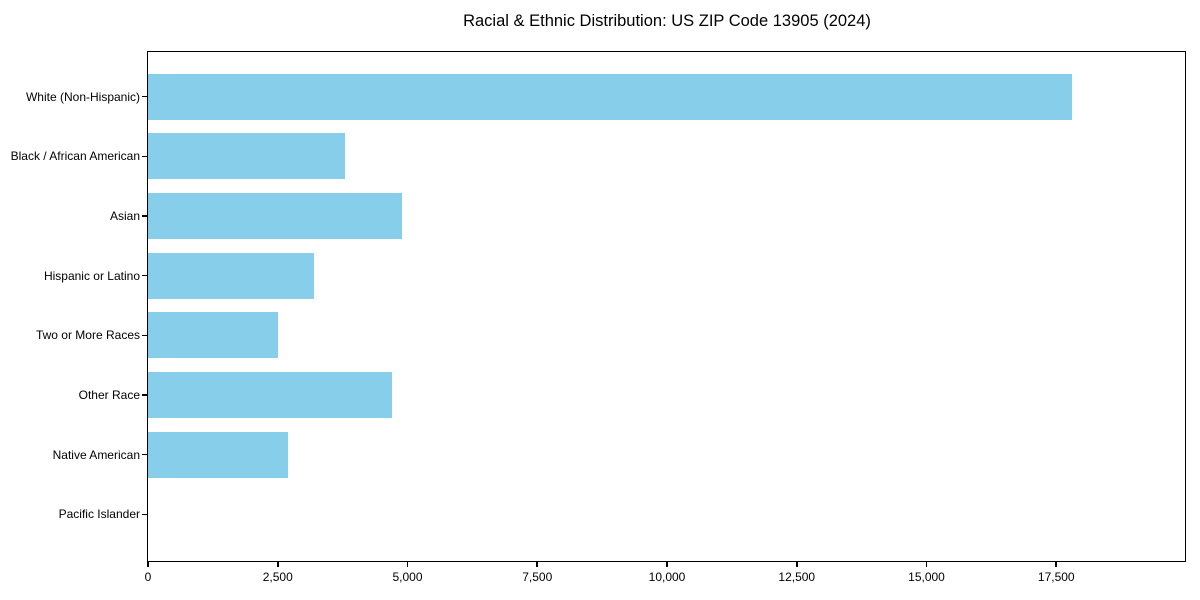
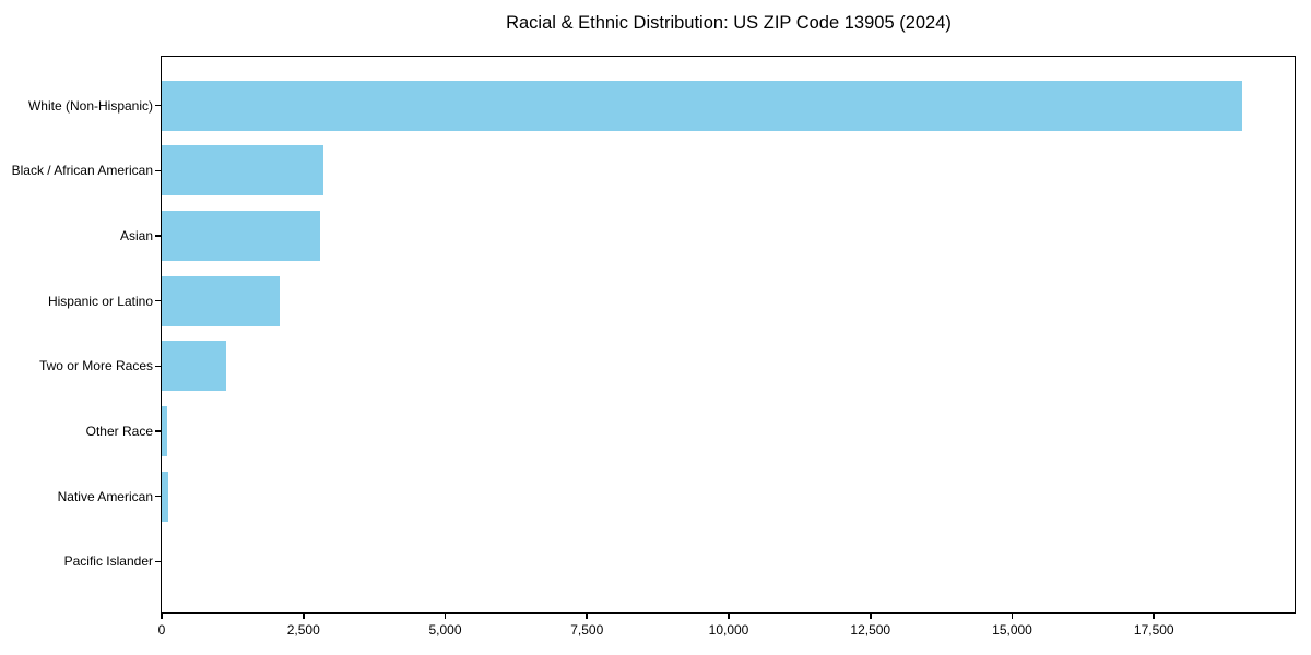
White (Non-Hispanic): 17800 -> 19000
Black / African American: 3800 -> 2900
Asian: 4900 -> 2800
Hispanic or Latino: 3200 -> 2100
Two or More Races: 2500 -> 1100
Other Race: 4700 -> 100
Native American: 2700 -> 100
